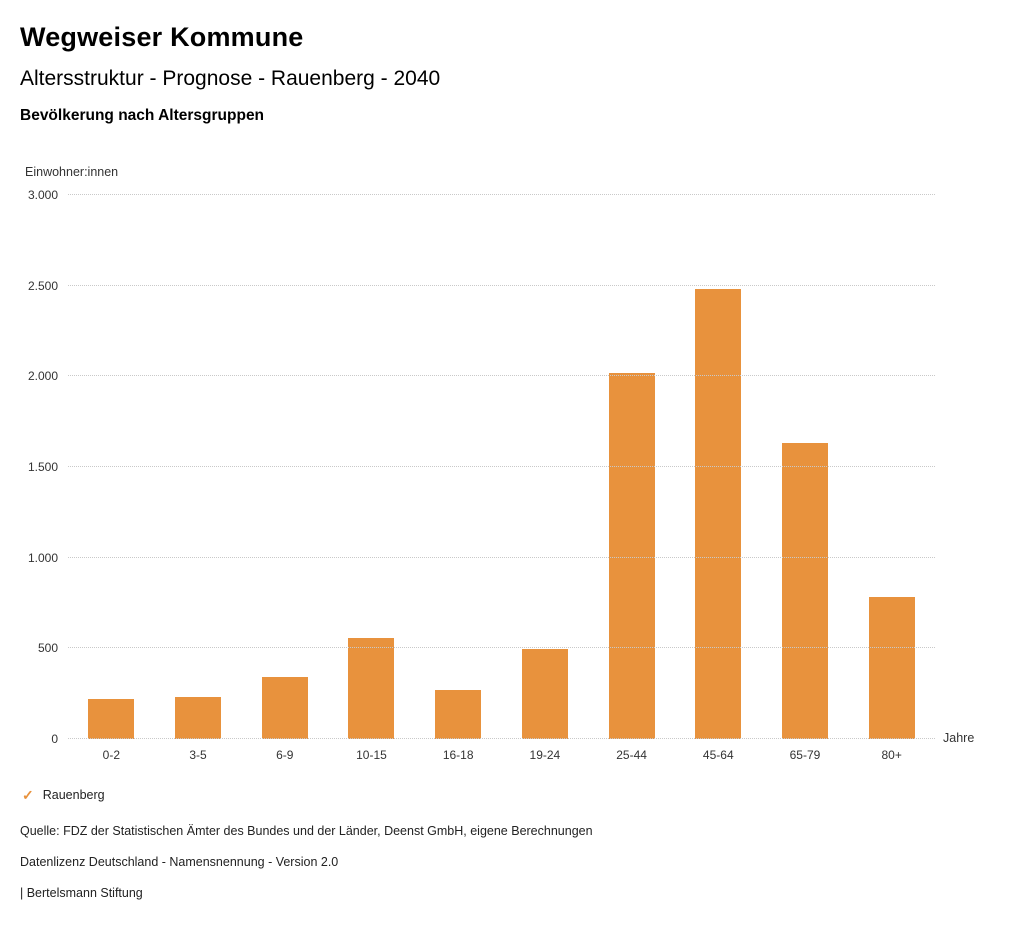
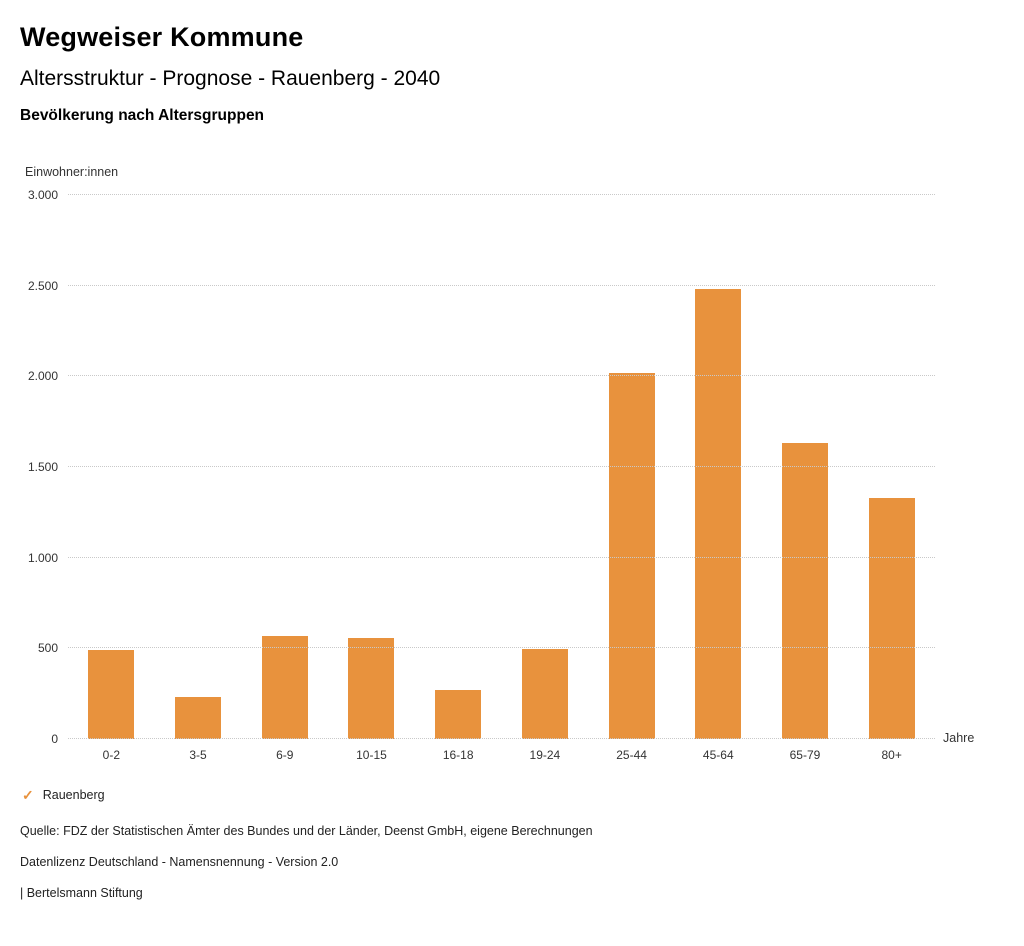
0-2: 220 -> 490
6-9: 340 -> 570
80+: 780 -> 1330
